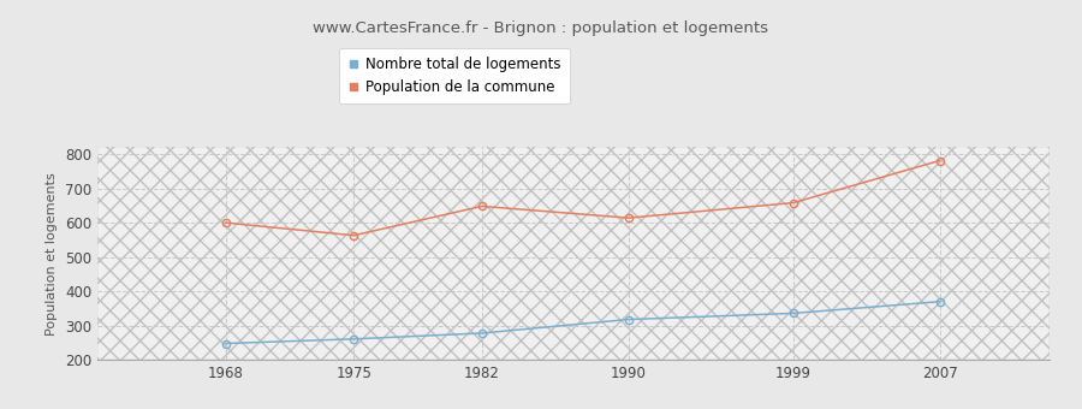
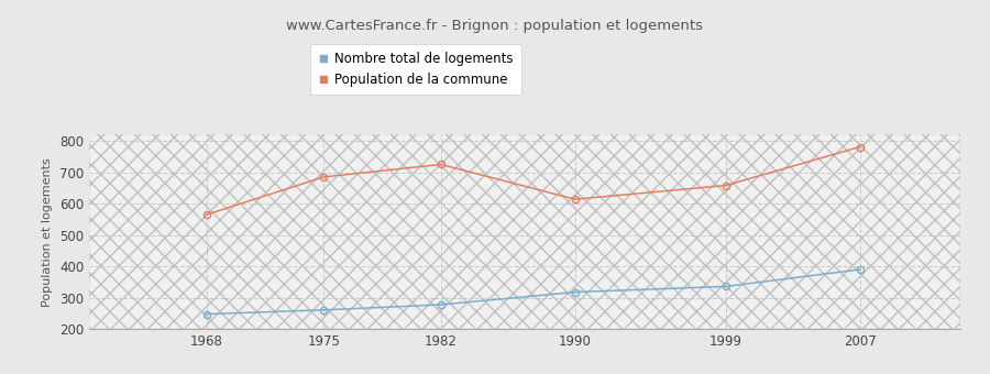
Population de la commune/1968: 600 -> 565
Population de la commune/1975: 563 -> 685
Population de la commune/1982: 648 -> 725
Nombre total de logements/2007: 370 -> 390
